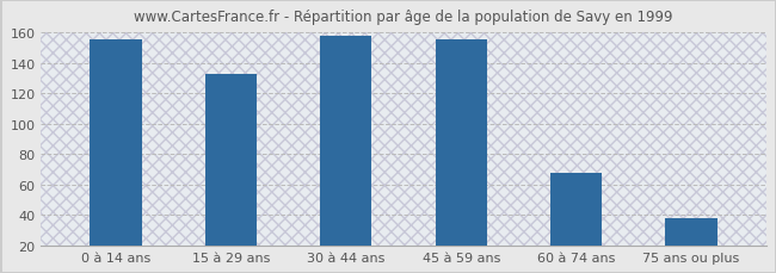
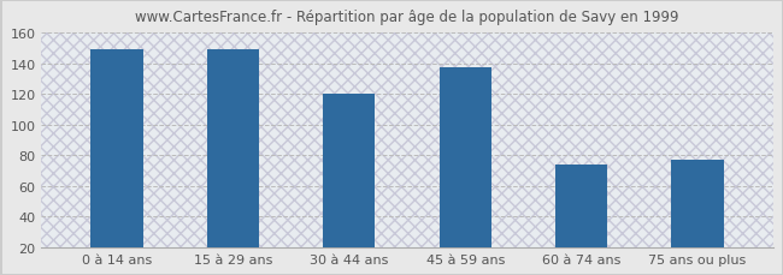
0 à 14 ans: 155 -> 149
15 à 29 ans: 133 -> 149
30 à 44 ans: 158 -> 120
45 à 59 ans: 155 -> 137
60 à 74 ans: 68 -> 74
75 ans ou plus: 38 -> 77
